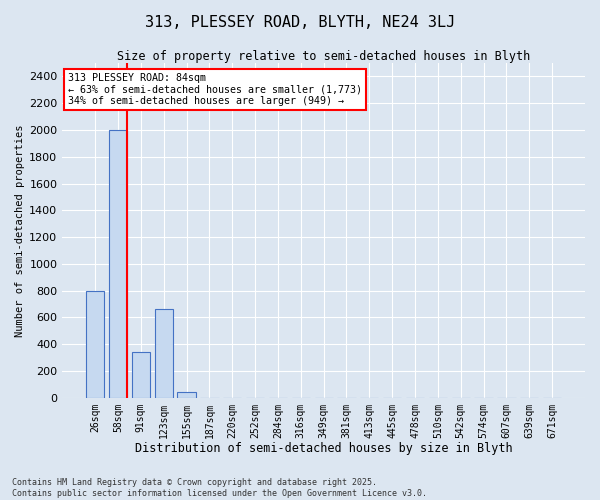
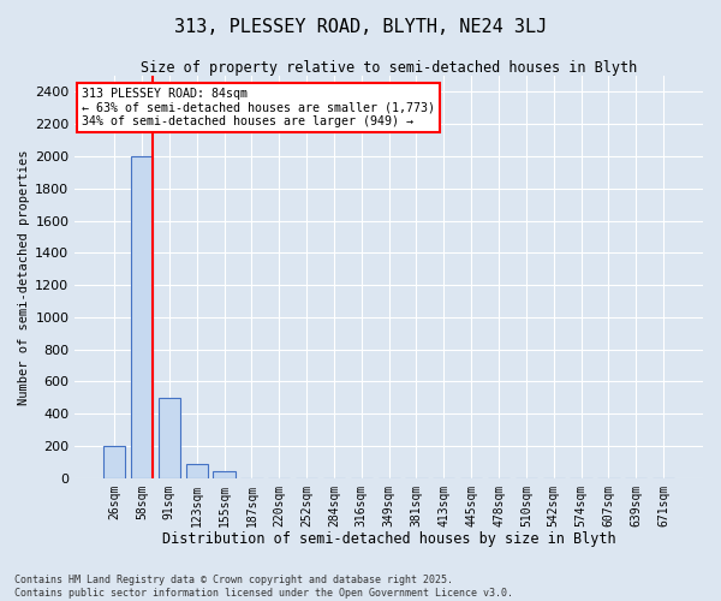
26sqm: 800 -> 200
91sqm: 340 -> 500
123sqm: 660 -> 90
